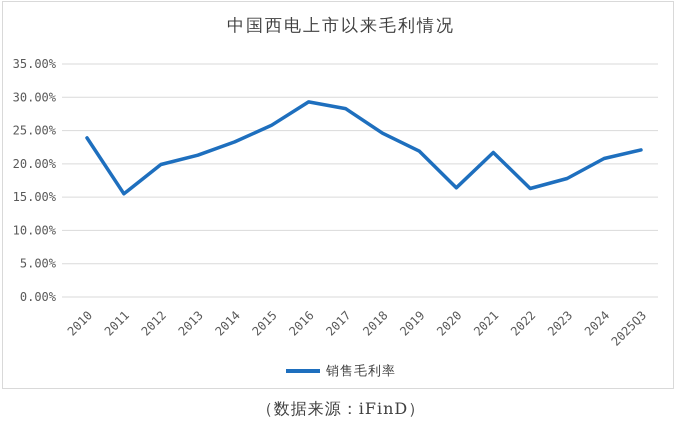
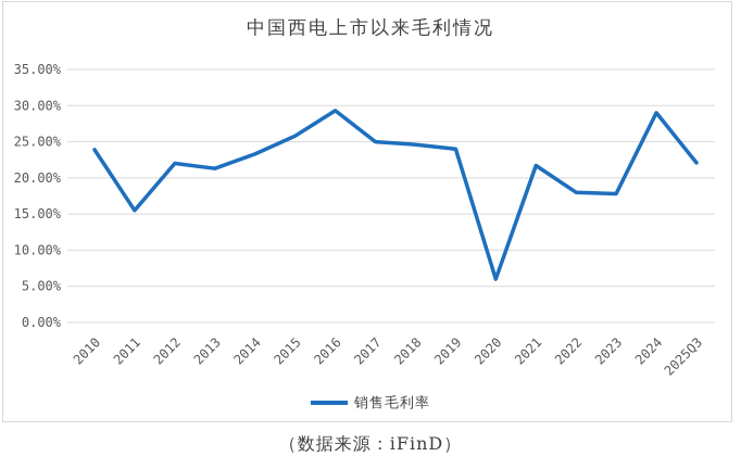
2012: 20% -> 22%
2017: 28% -> 25%
2019: 22% -> 24%
2020: 16% -> 6%
2022: 16% -> 18%
2024: 21% -> 29%
